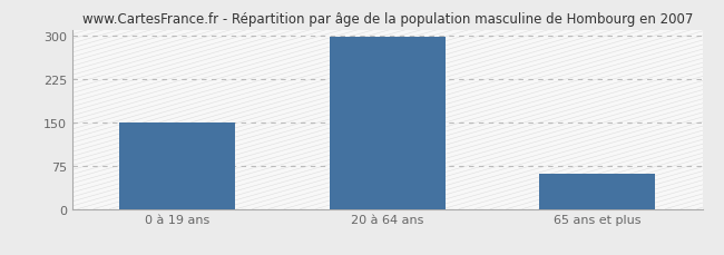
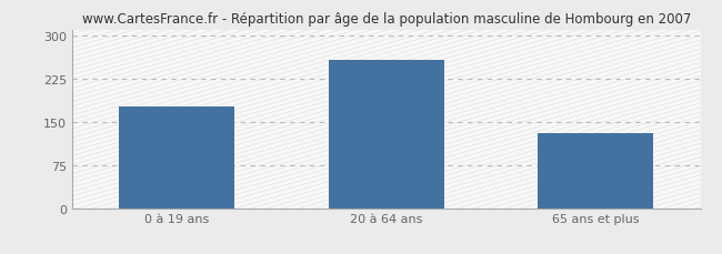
0 à 19 ans: 150 -> 176
20 à 64 ans: 297 -> 258
65 ans et plus: 60 -> 130
